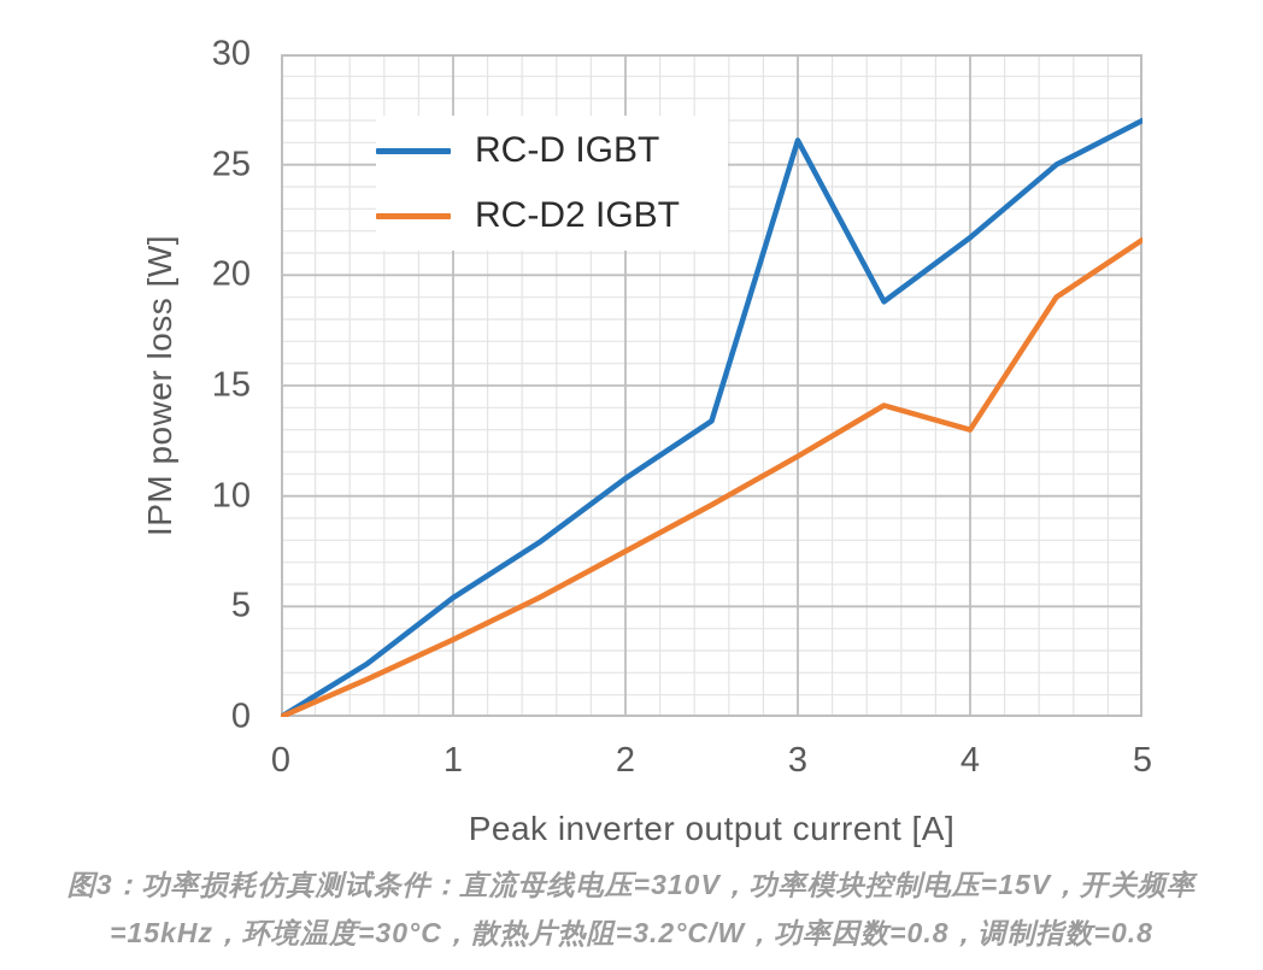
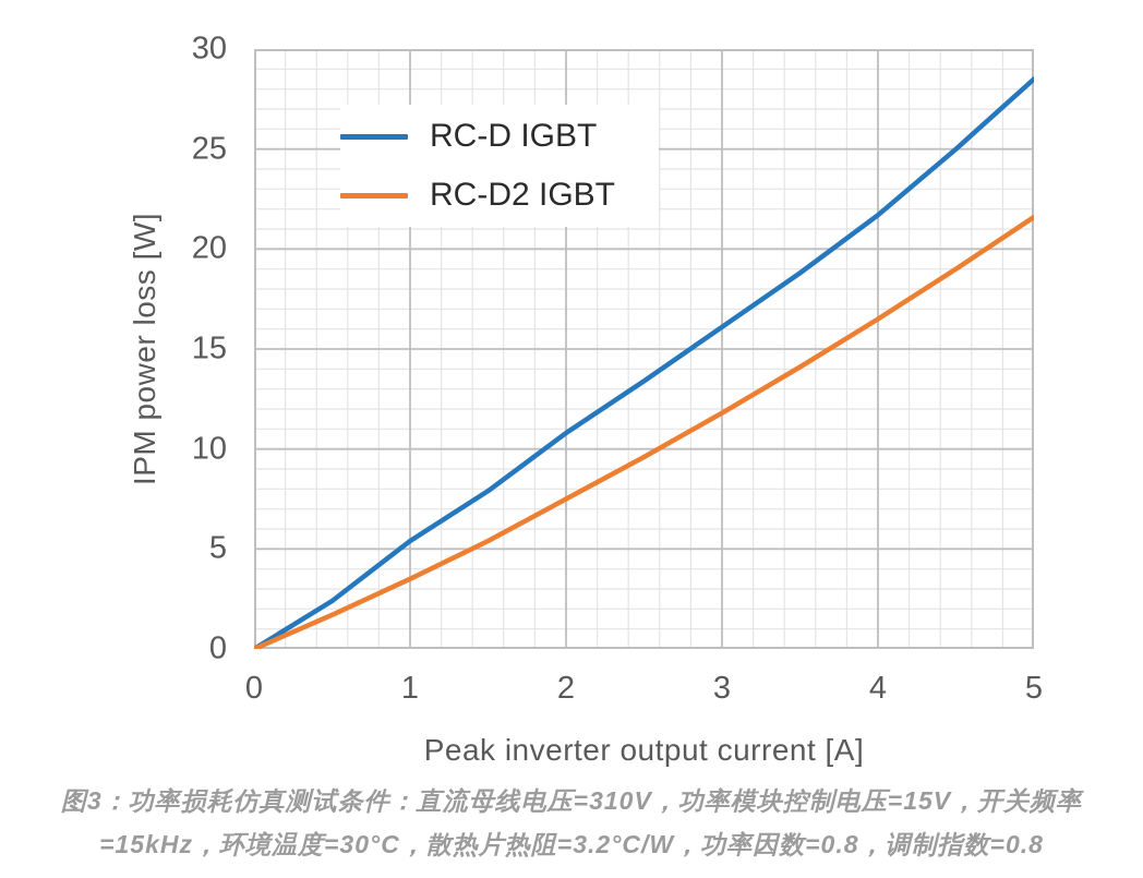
RC-D IGBT/3: 26.1 -> 16.1
RC-D2 IGBT/4: 13.0 -> 16.5
RC-D IGBT/5: 27.0 -> 28.5
